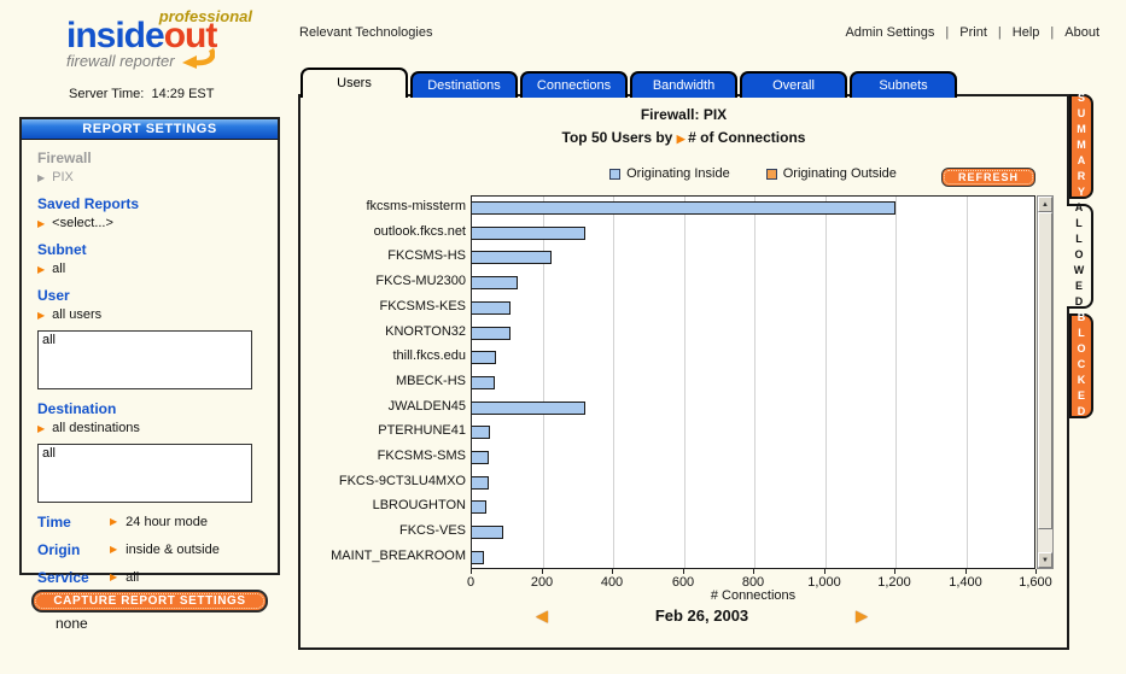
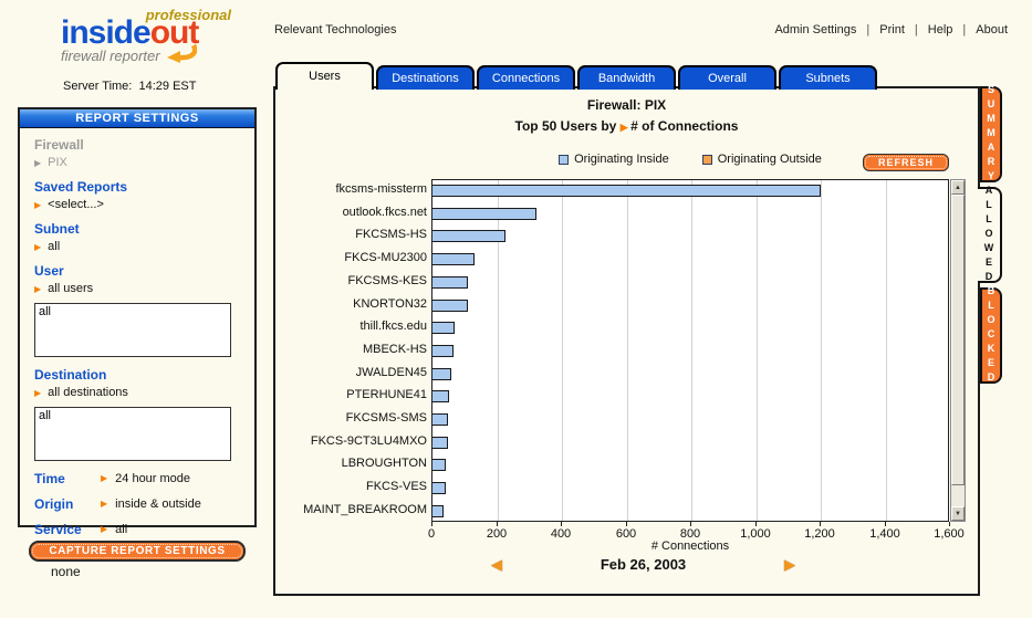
Originating Inside/JWALDEN45: 320 -> 60
Originating Inside/FKCS-VES: 90 -> 40
